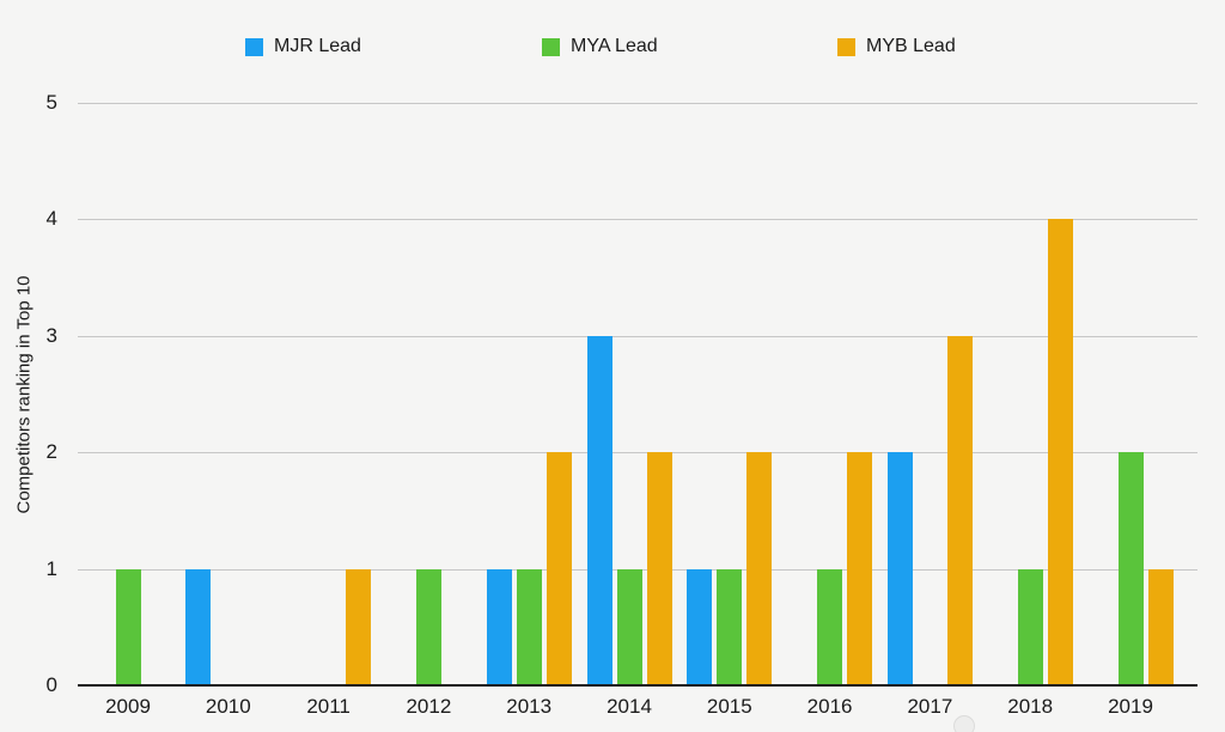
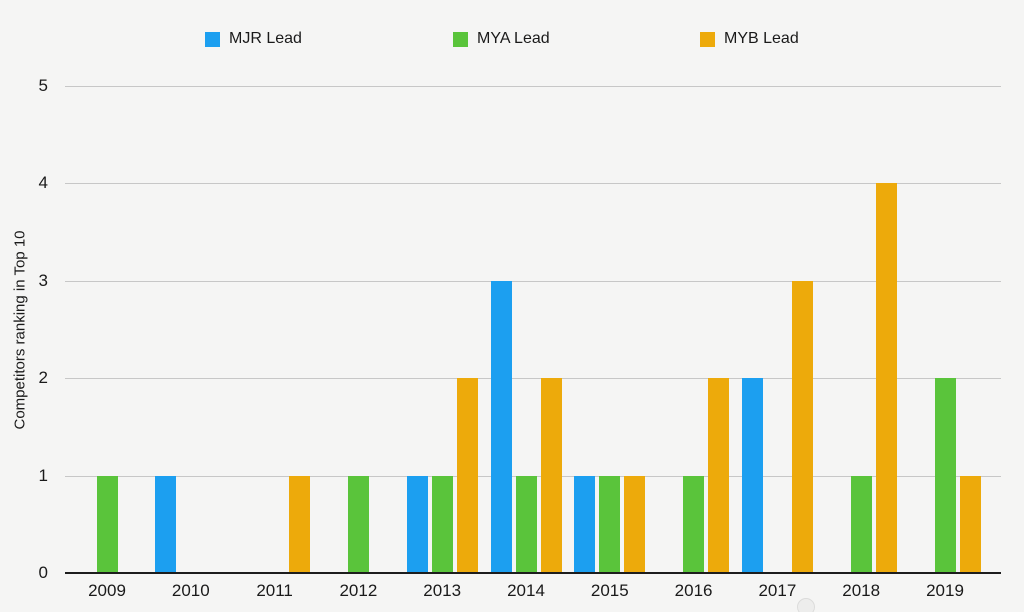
MYB Lead/2015: 2 -> 1
